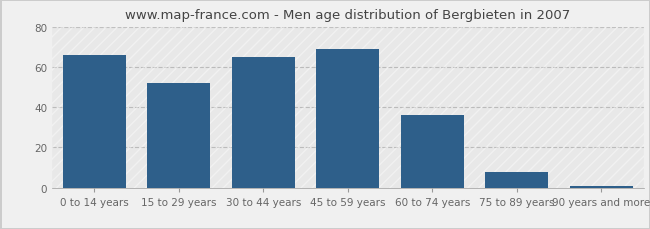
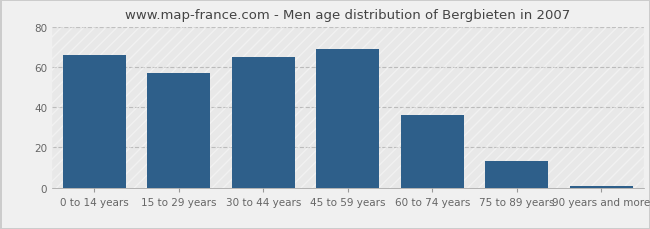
15 to 29 years: 52 -> 57
75 to 89 years: 8 -> 13
